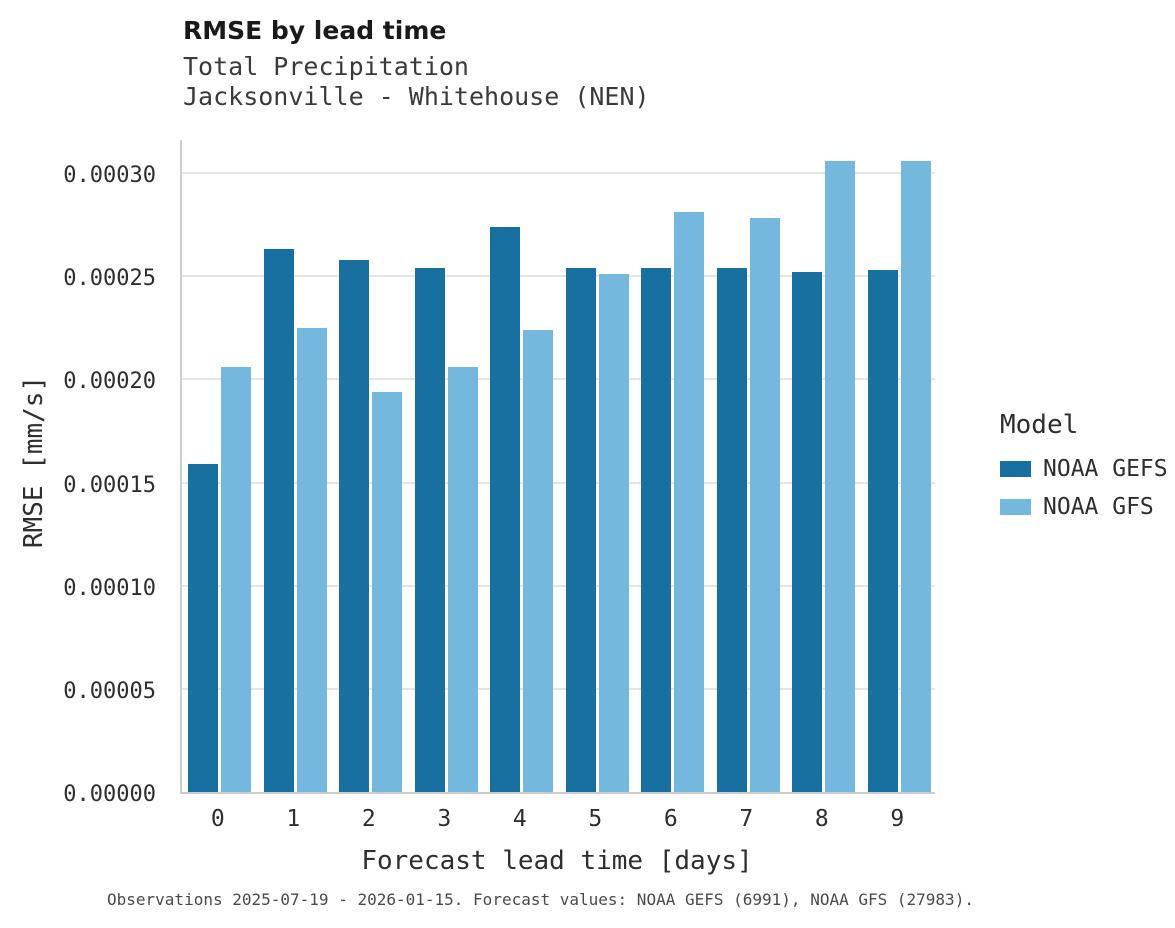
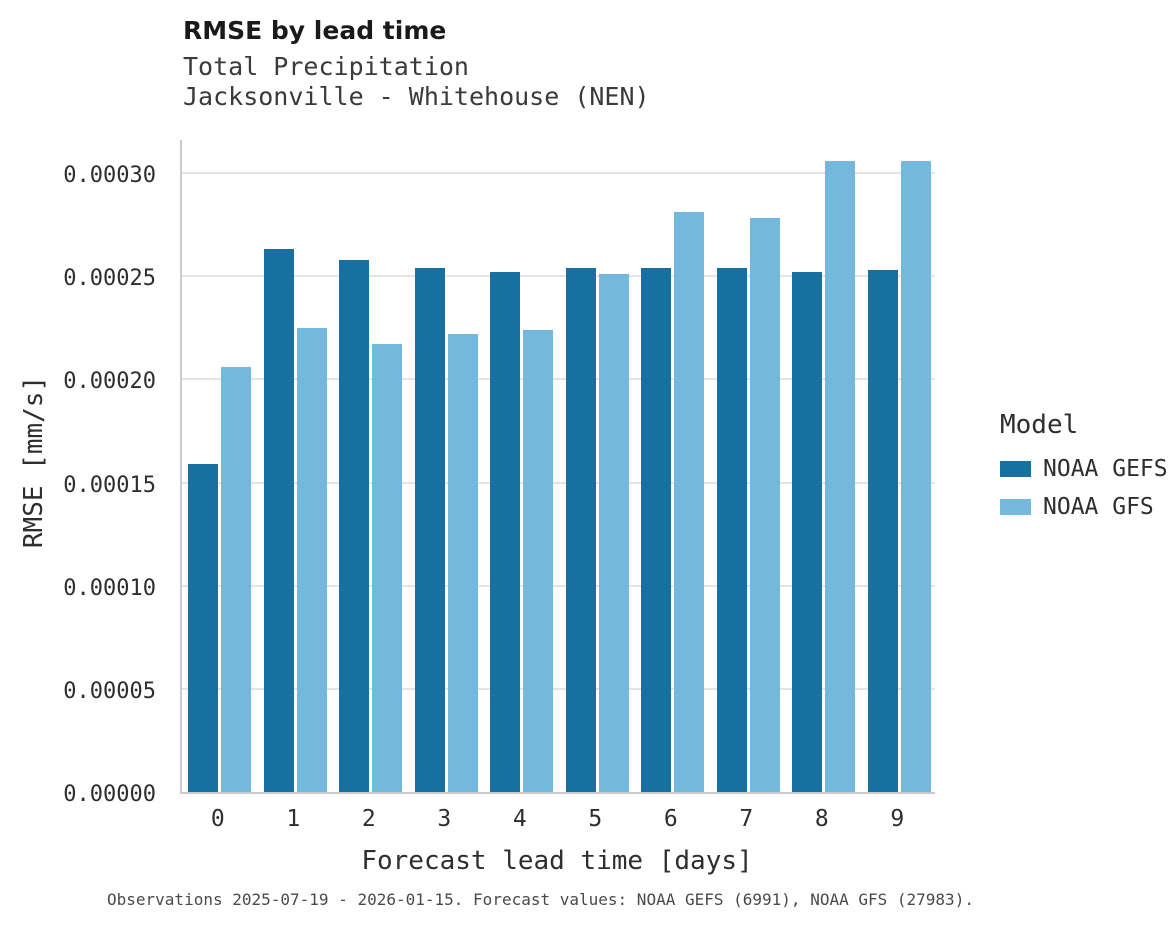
NOAA GFS/2: 0.000194 -> 0.000217
NOAA GFS/3: 0.000206 -> 0.000222
NOAA GEFS/4: 0.000274 -> 0.000252
